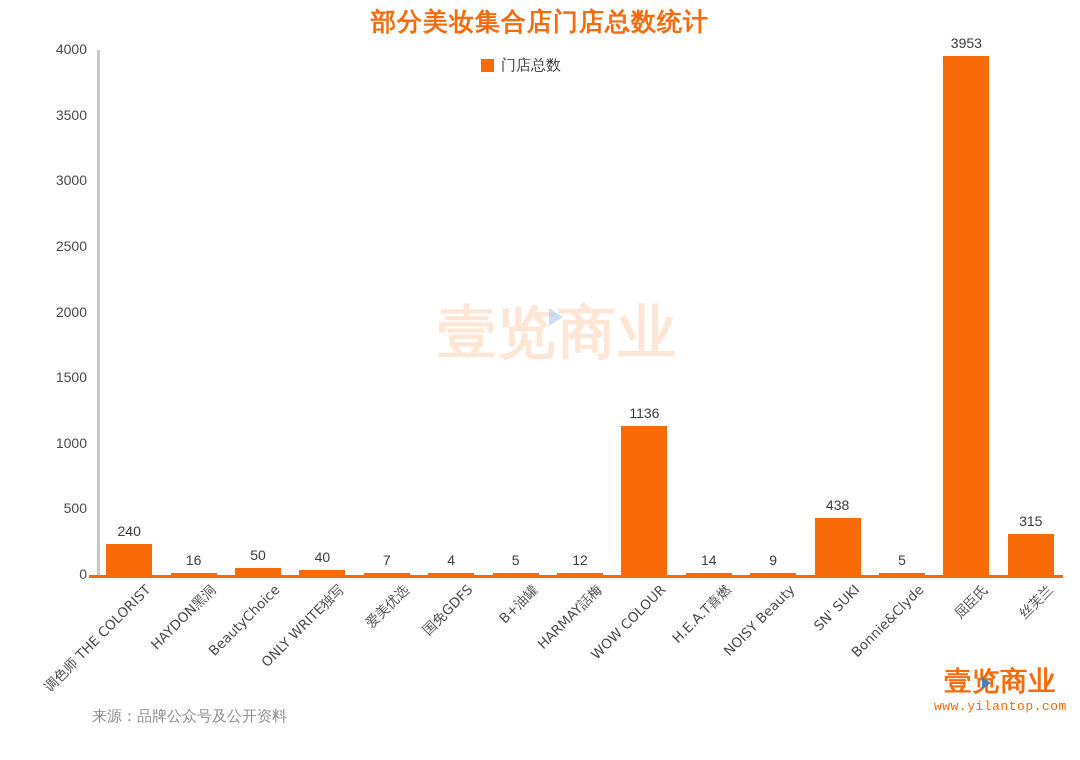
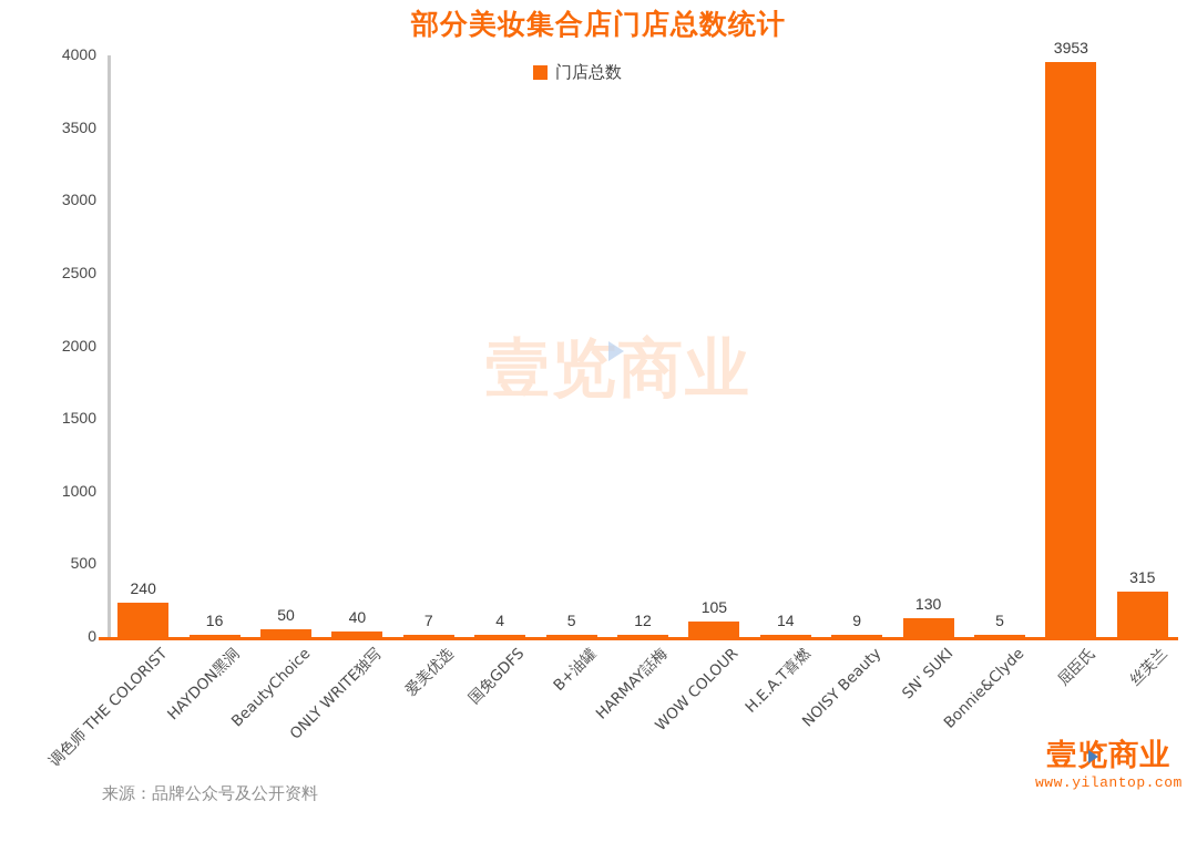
WOW COLOUR: 1136 -> 105
SN' SUKI: 438 -> 130
